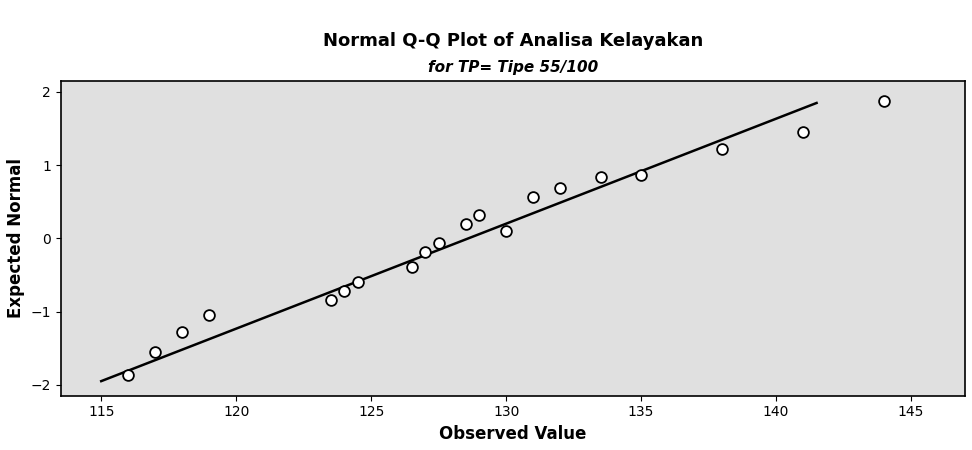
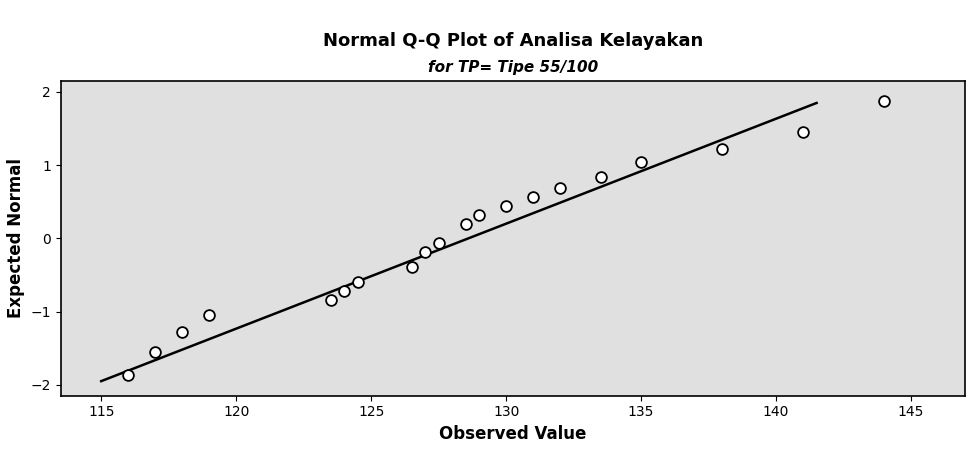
130: 0.10 -> 0.44
135: 0.86 -> 1.04
